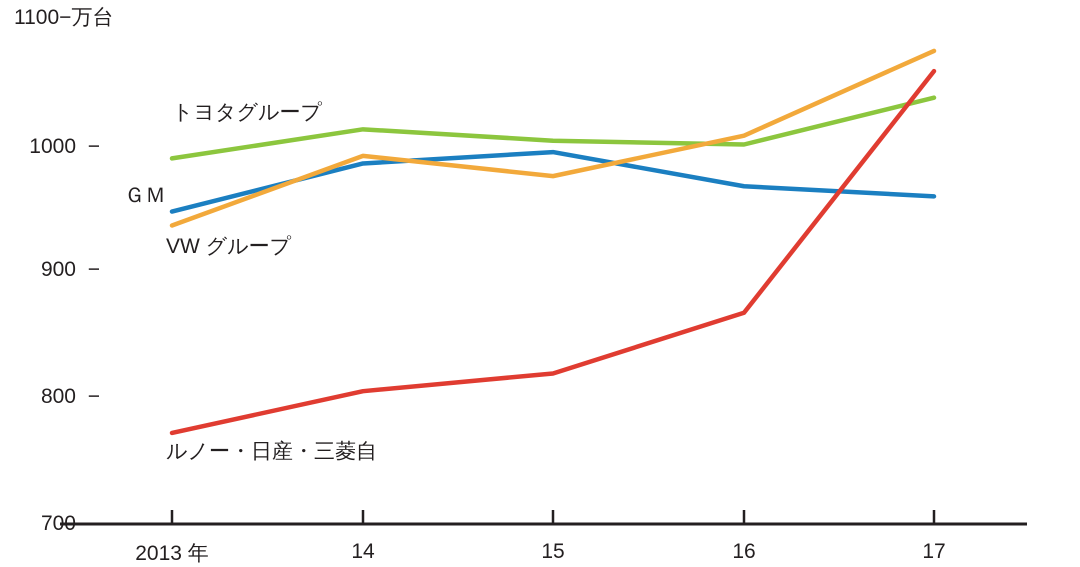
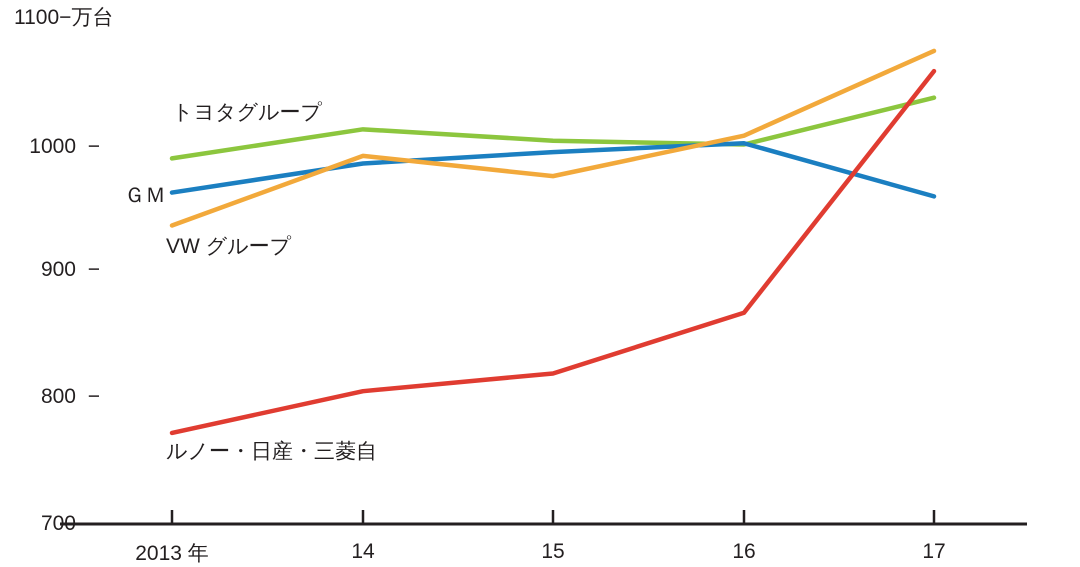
ＧＭ/2013 年: 947 -> 962
ＧＭ/16: 967 -> 1001
